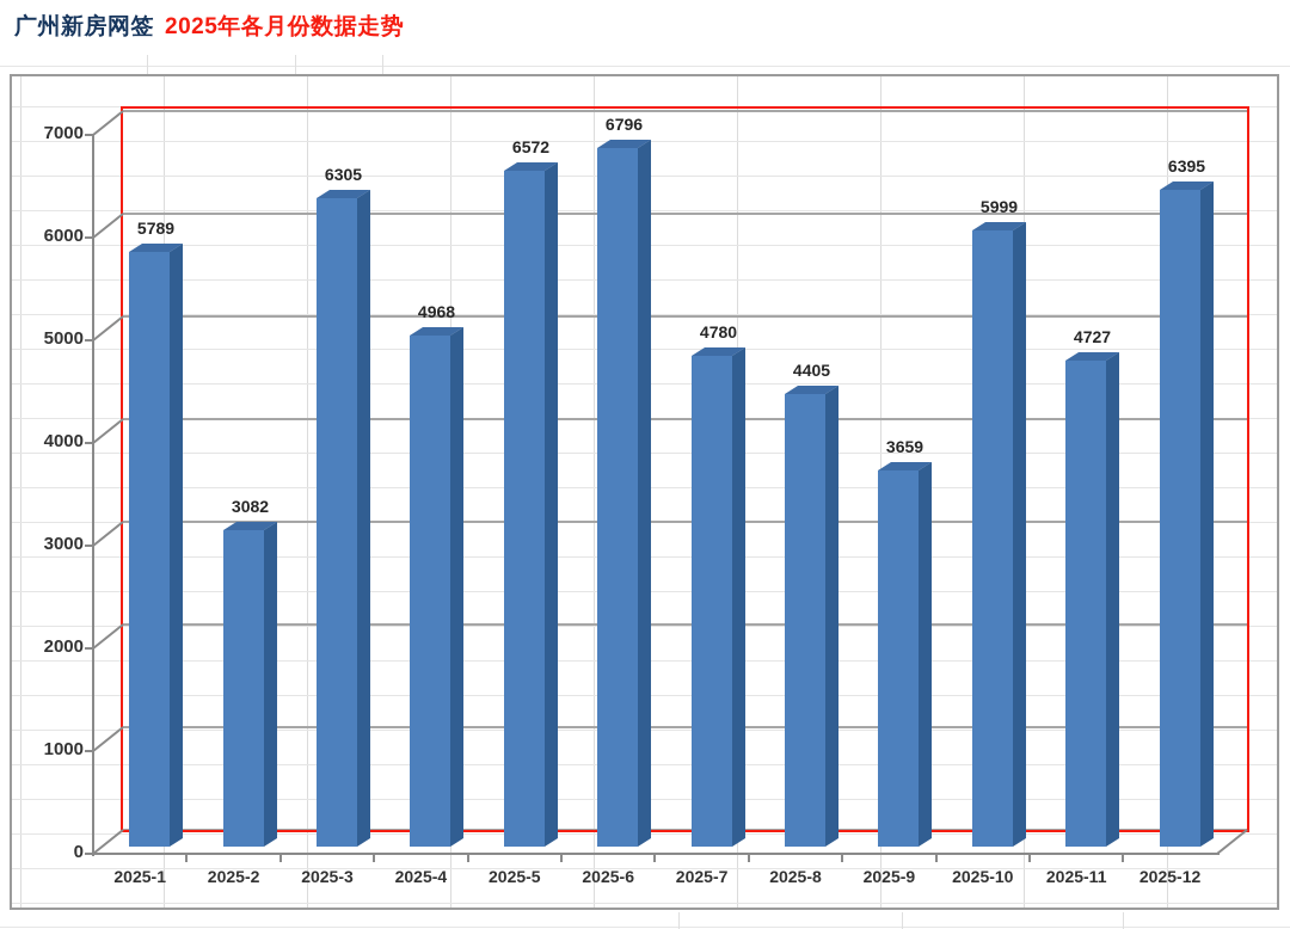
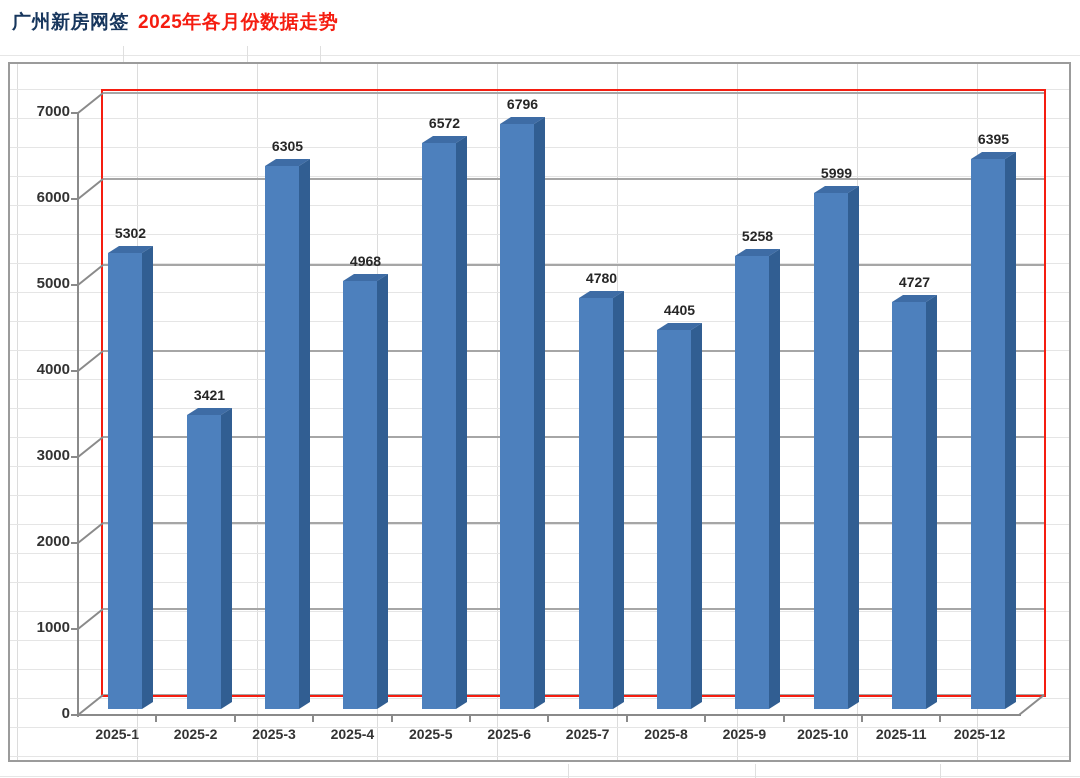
2025-1: 5789 -> 5302
2025-2: 3082 -> 3421
2025-9: 3659 -> 5258
